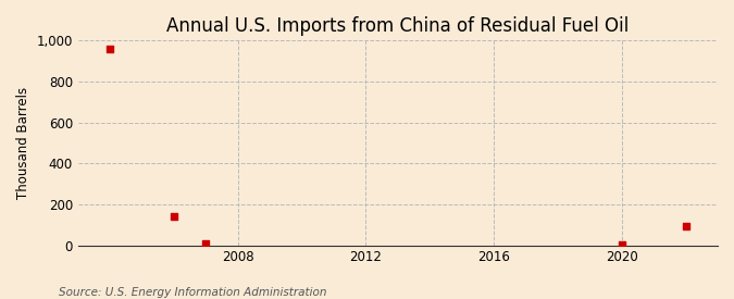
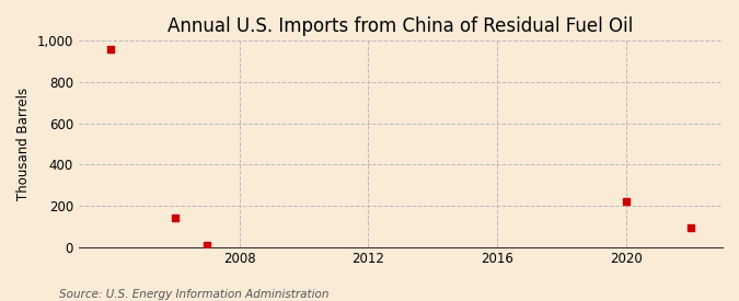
2020: 0 -> 220
